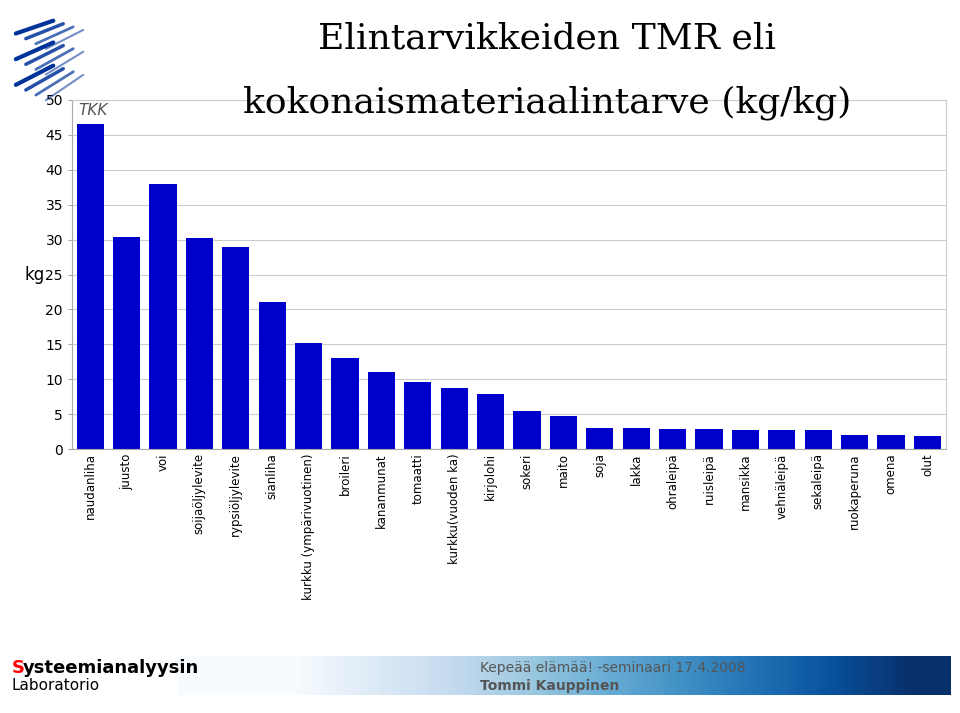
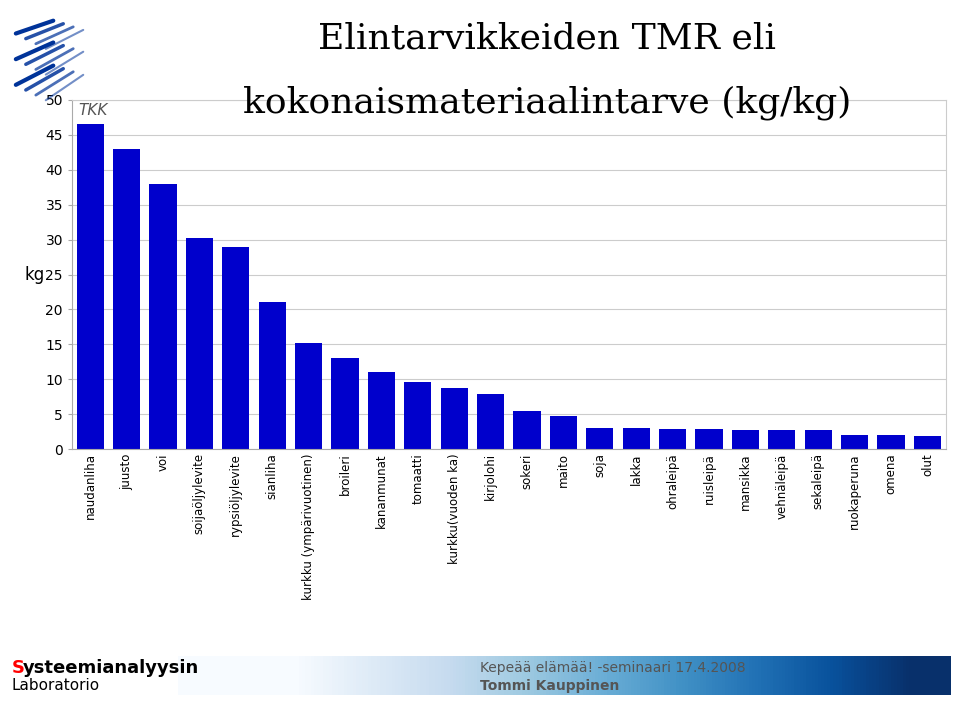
juusto: 30.4 -> 43.0
